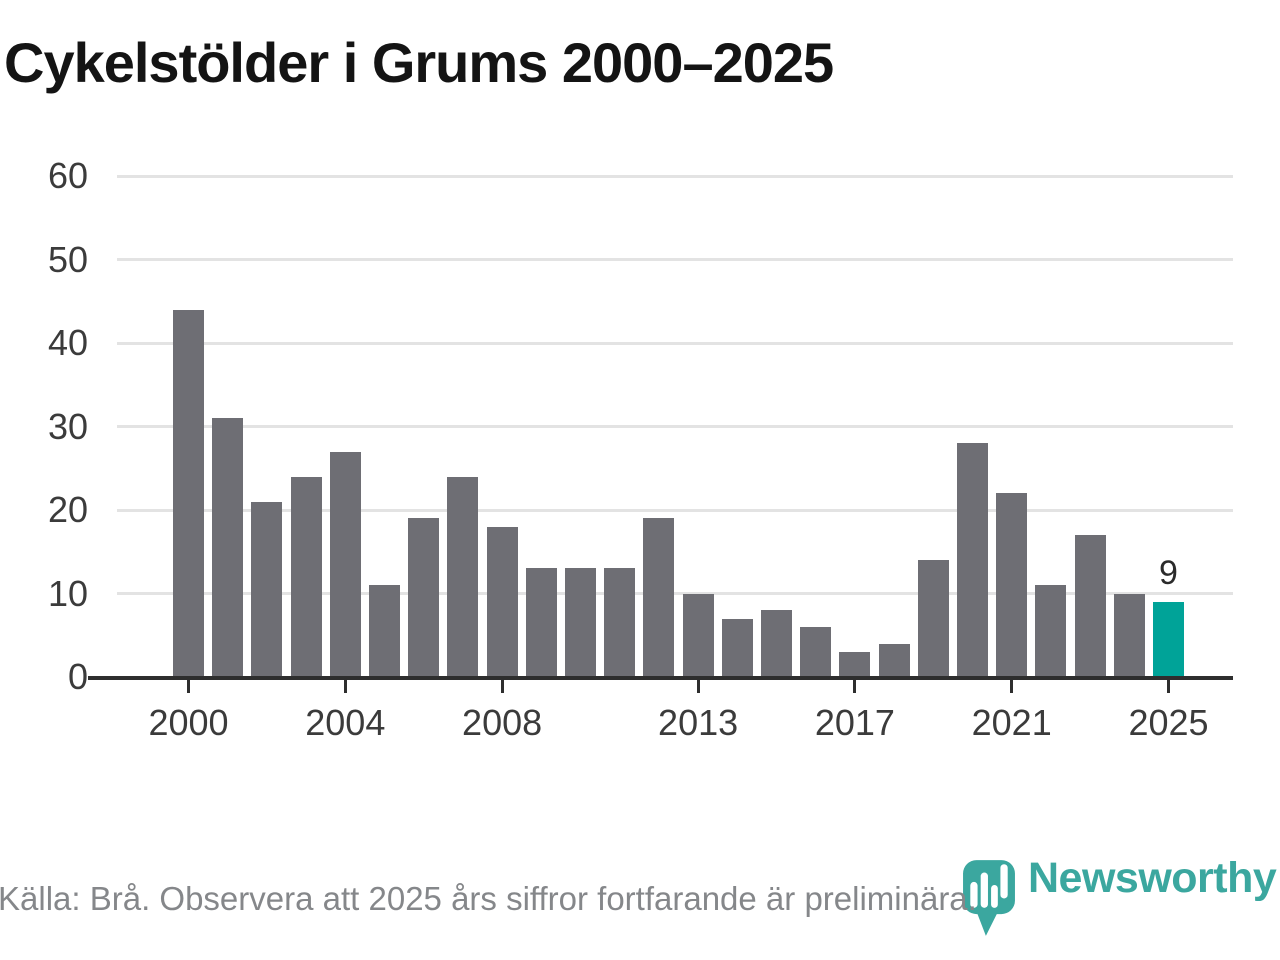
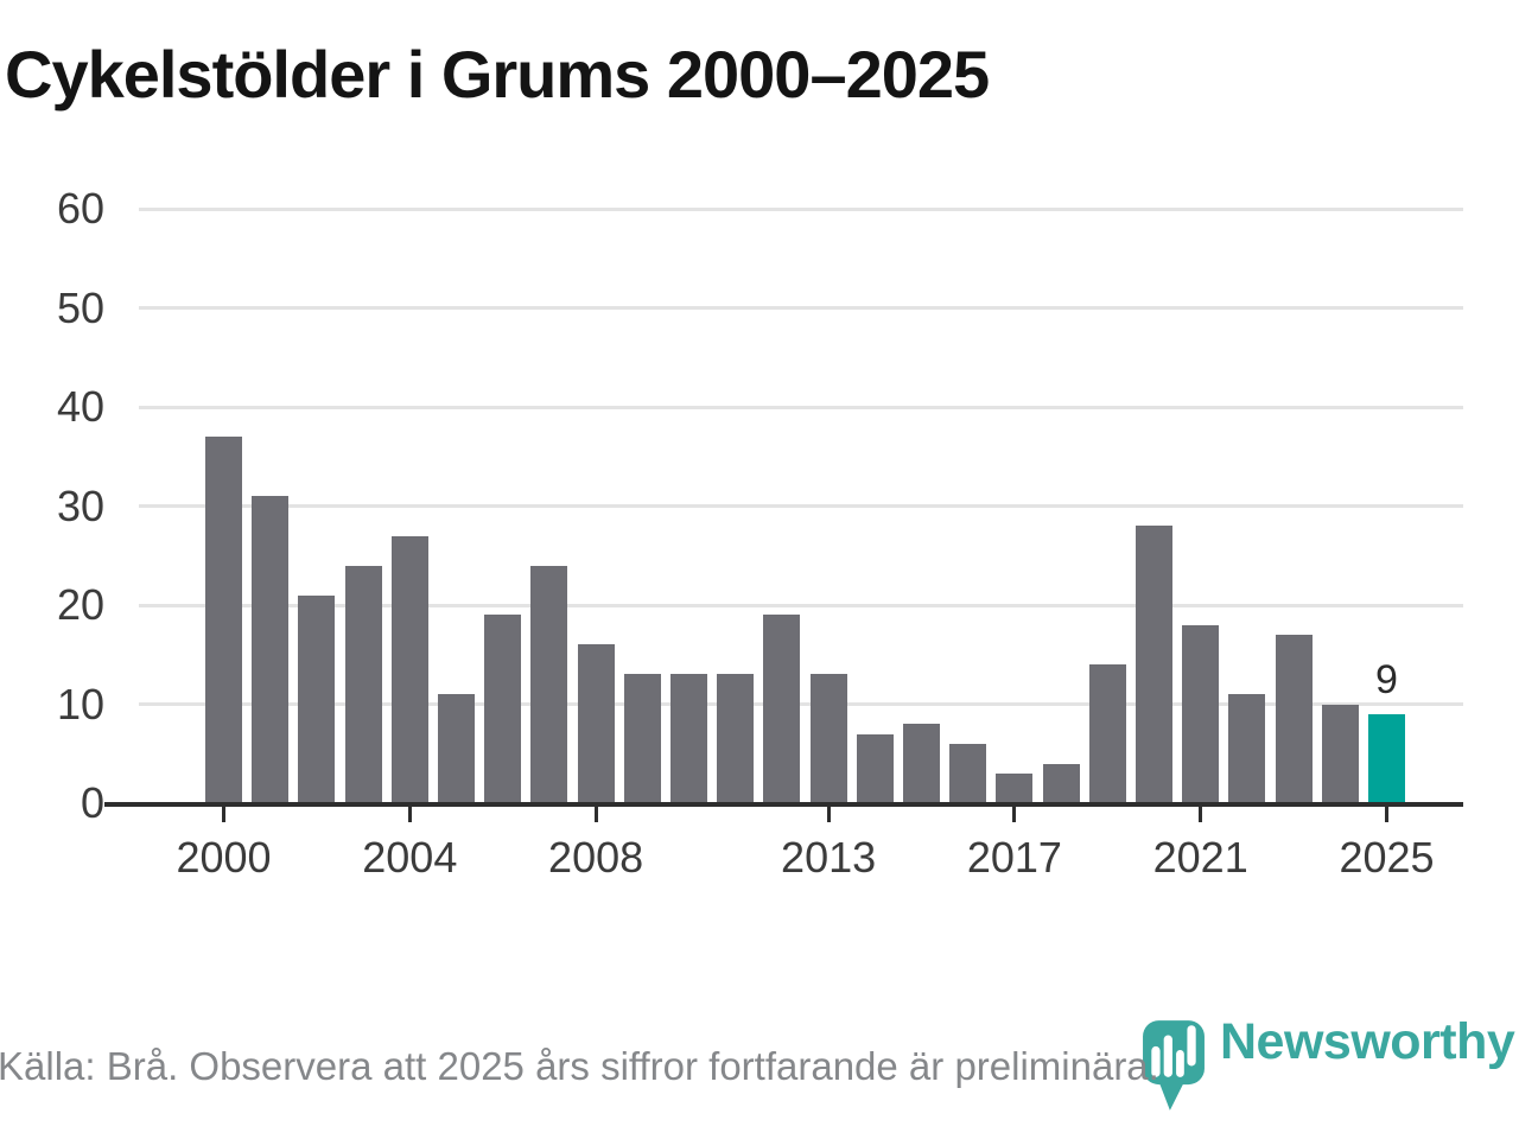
2000: 44 -> 37
2008: 18 -> 16
2013: 10 -> 13
2021: 22 -> 18
